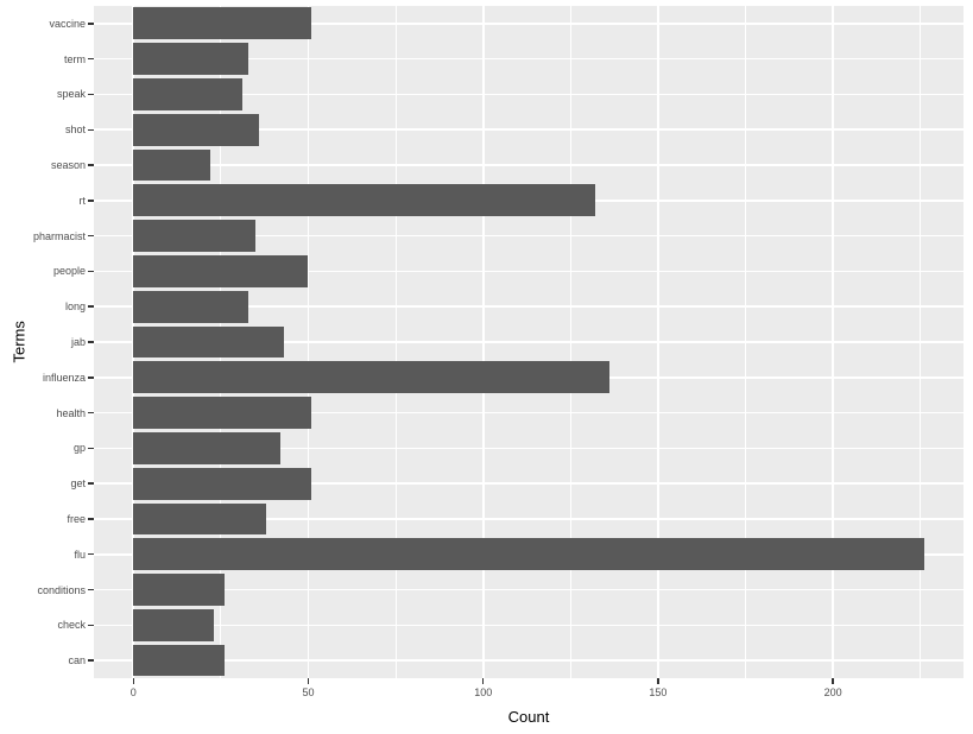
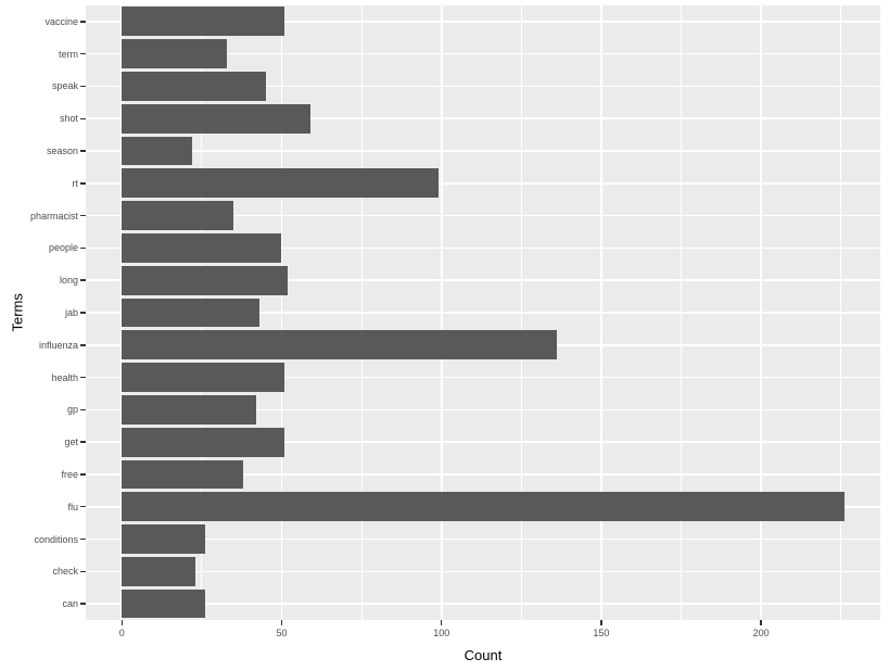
speak: 31 -> 45
shot: 36 -> 59
rt: 132 -> 99
long: 33 -> 52
